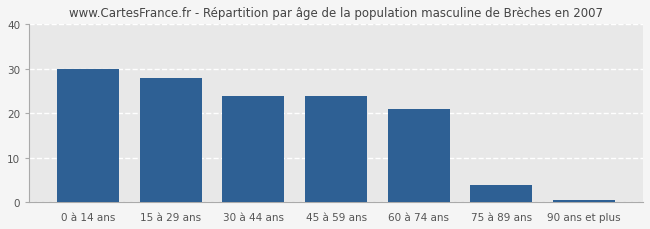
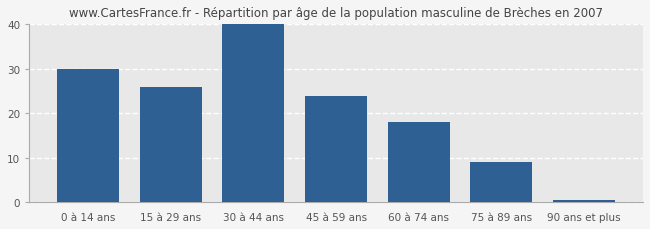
15 à 29 ans: 28.0 -> 26.0
30 à 44 ans: 24.0 -> 40.0
60 à 74 ans: 21.0 -> 18.0
75 à 89 ans: 4.0 -> 9.0
